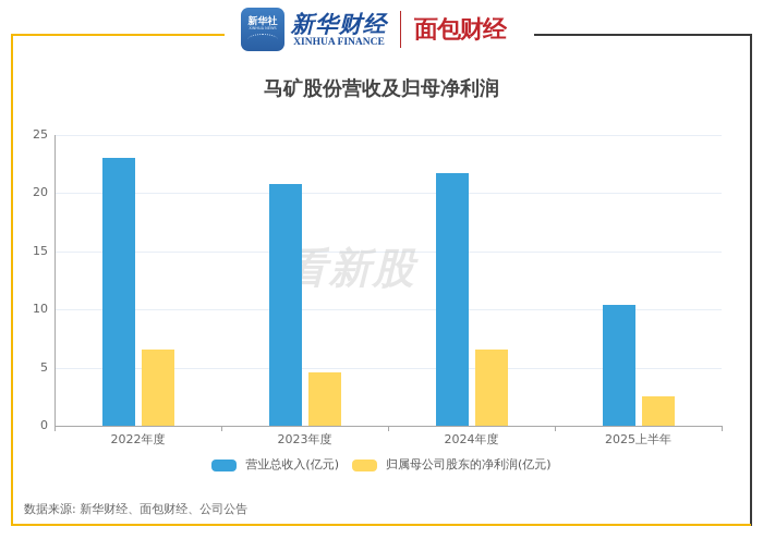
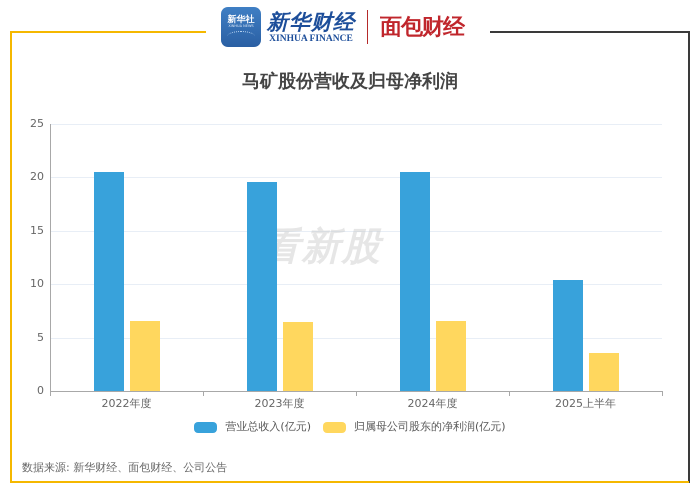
营业总收入(亿元)/2022年度: 23.0 -> 20.6
营业总收入(亿元)/2023年度: 20.8 -> 19.6
归属母公司股东的净利润(亿元)/2023年度: 4.6 -> 6.5
营业总收入(亿元)/2024年度: 21.7 -> 20.5
归属母公司股东的净利润(亿元)/2025上半年: 2.5 -> 3.5
